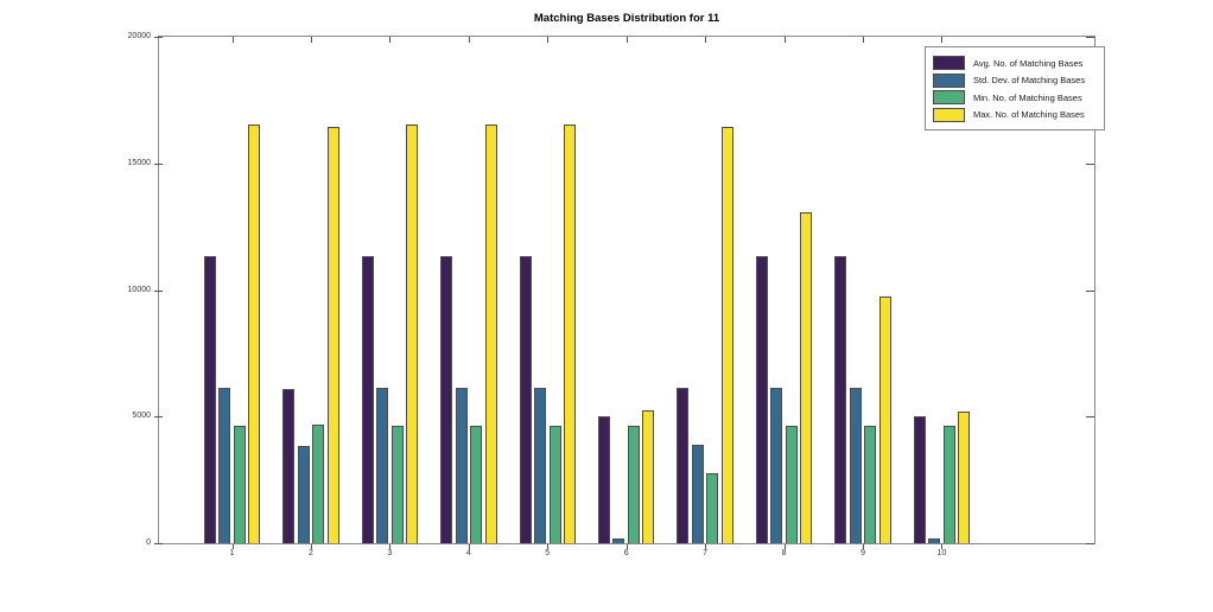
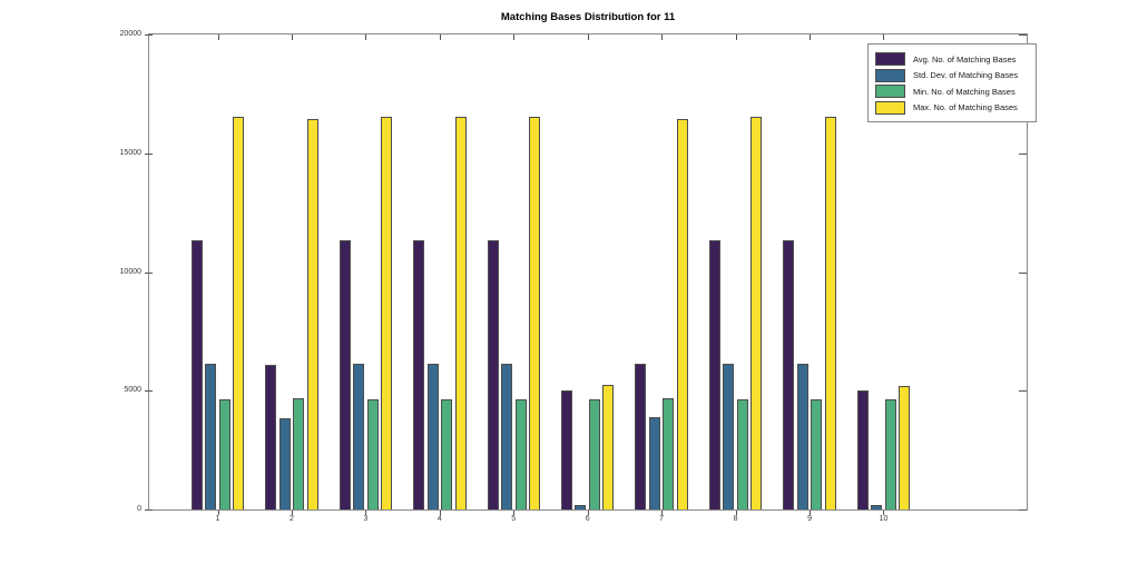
Min. No. of Matching Bases/7: 2700 -> 4600
Max. No. of Matching Bases/8: 13000 -> 16500
Max. No. of Matching Bases/9: 9700 -> 16500
